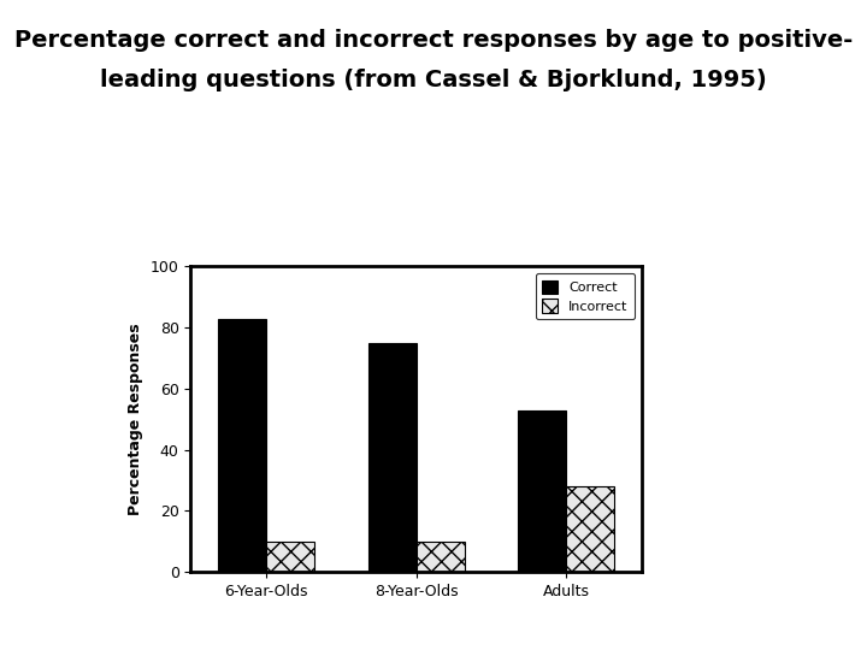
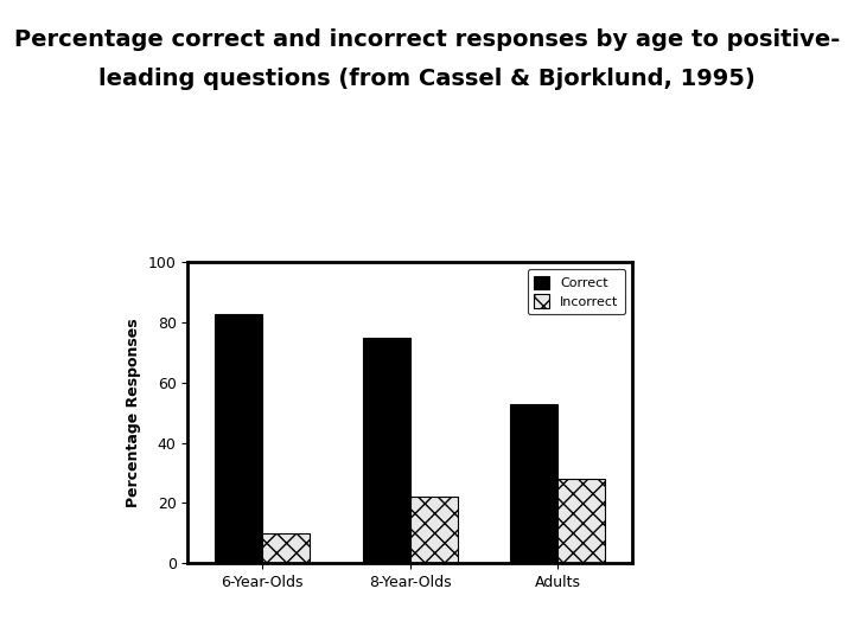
Incorrect/8-Year-Olds: 10 -> 22
